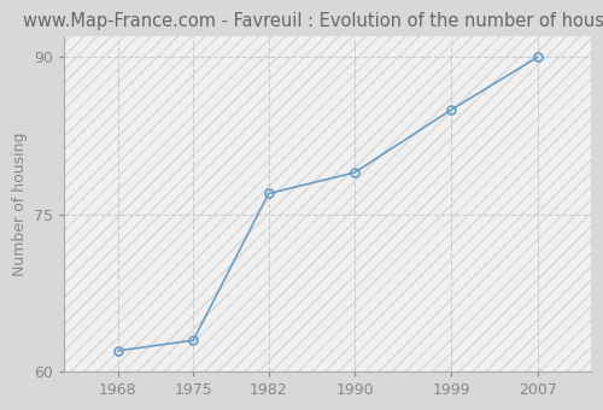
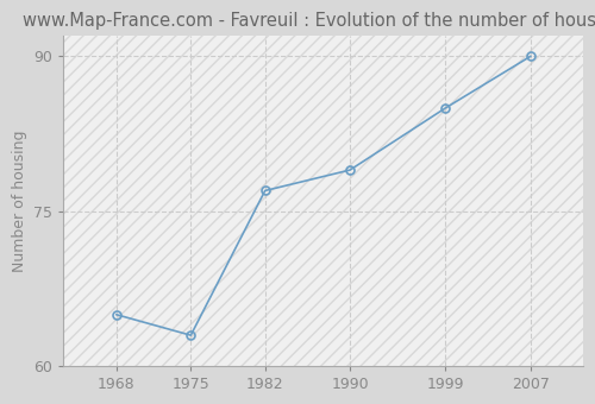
1968: 62 -> 65
